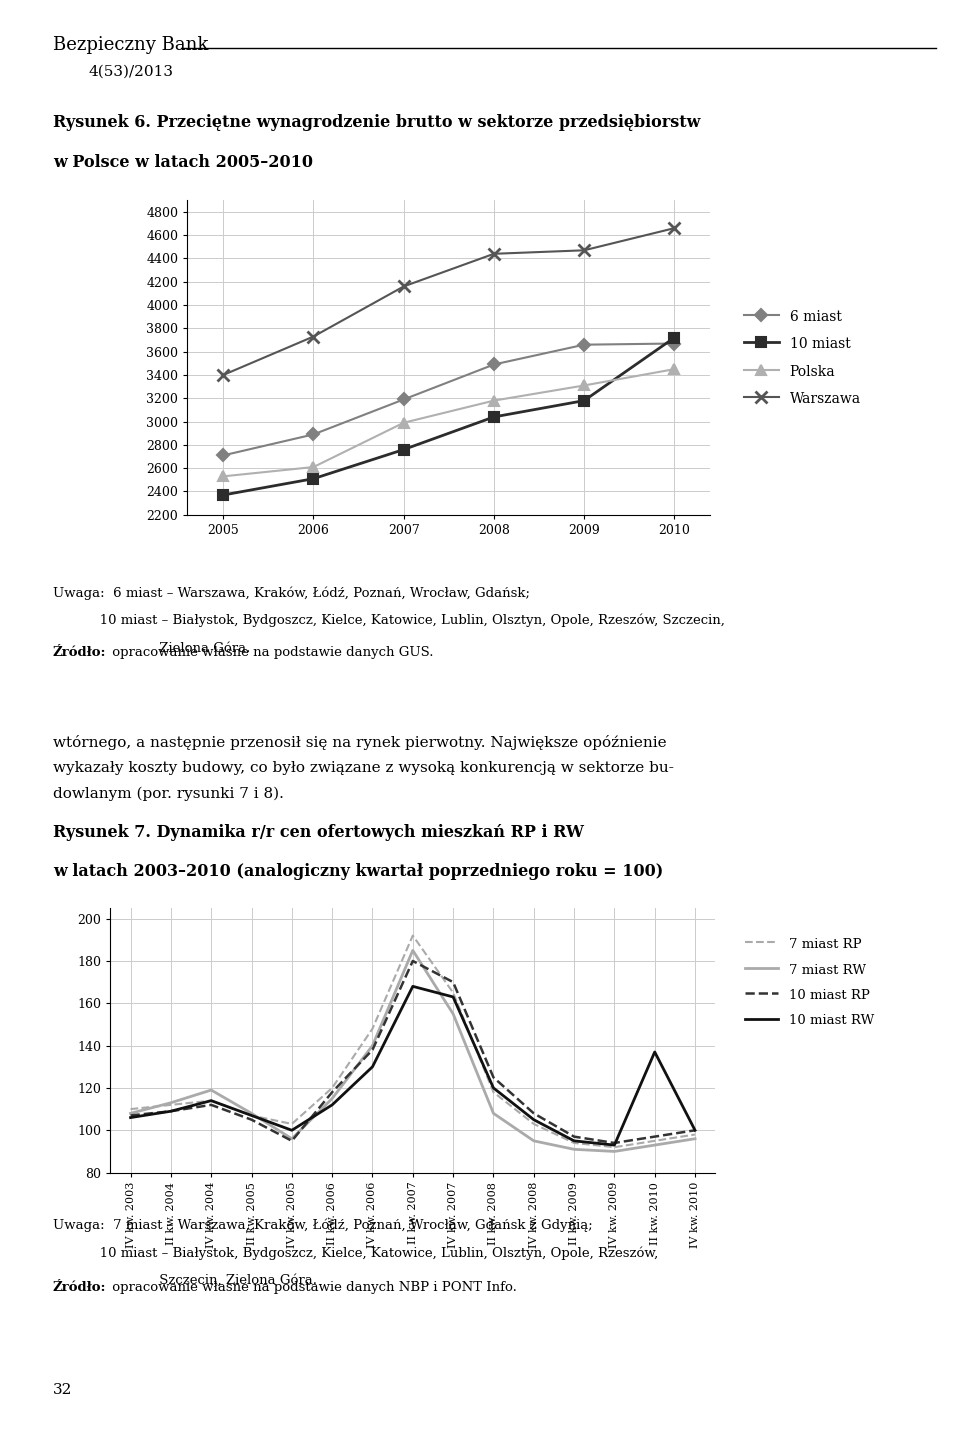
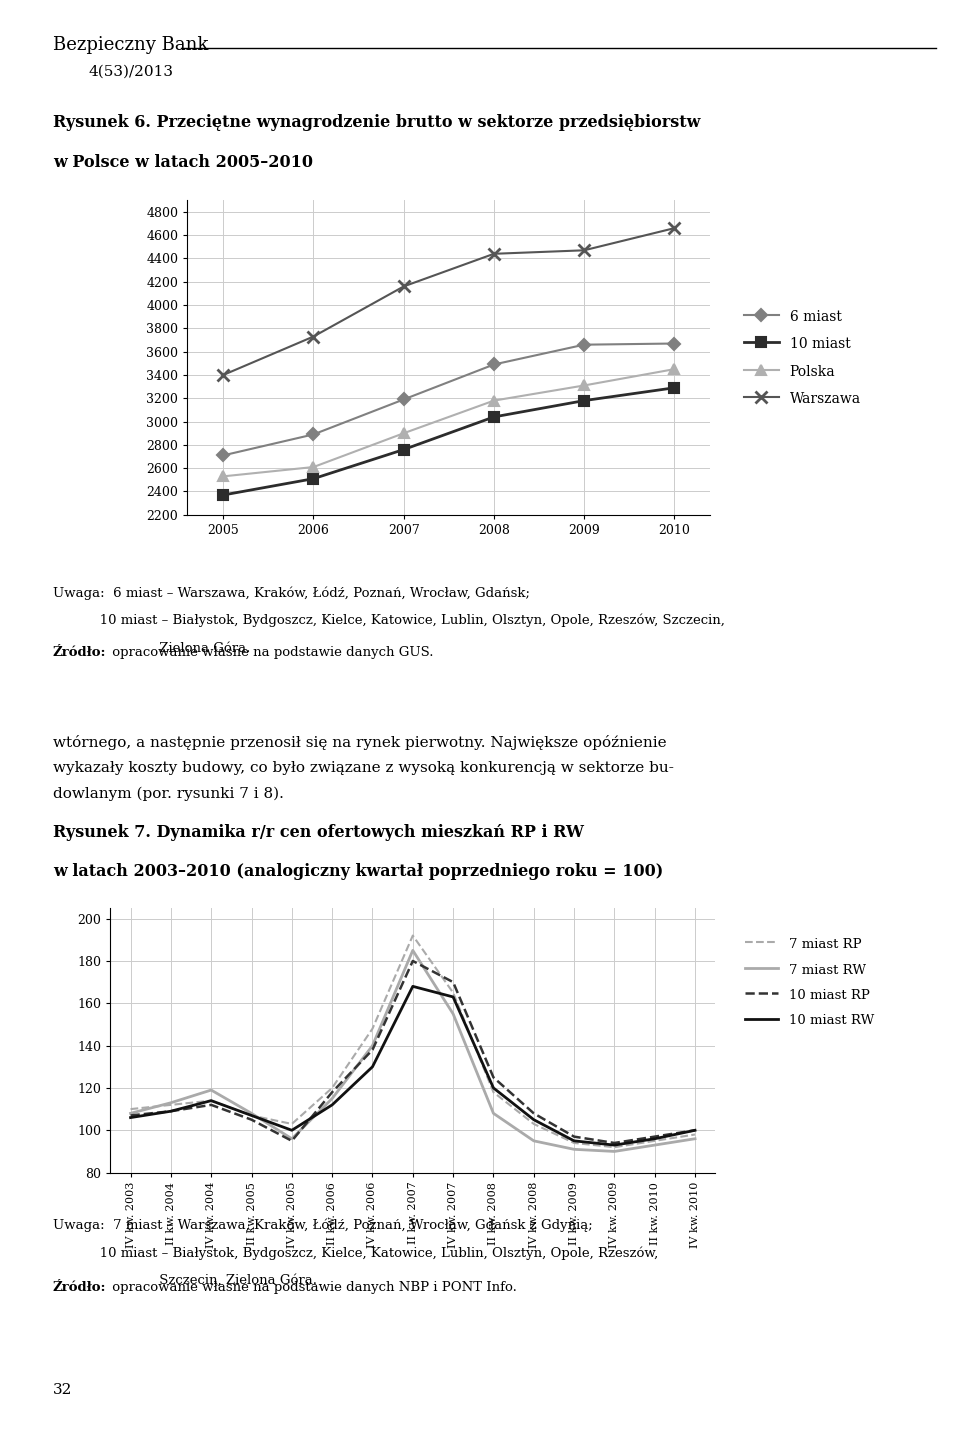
Polska/2007: 2990 -> 2900
10 miast/2010: 3720 -> 3290
10 miast RW/II kw. 2010: 137 -> 96
